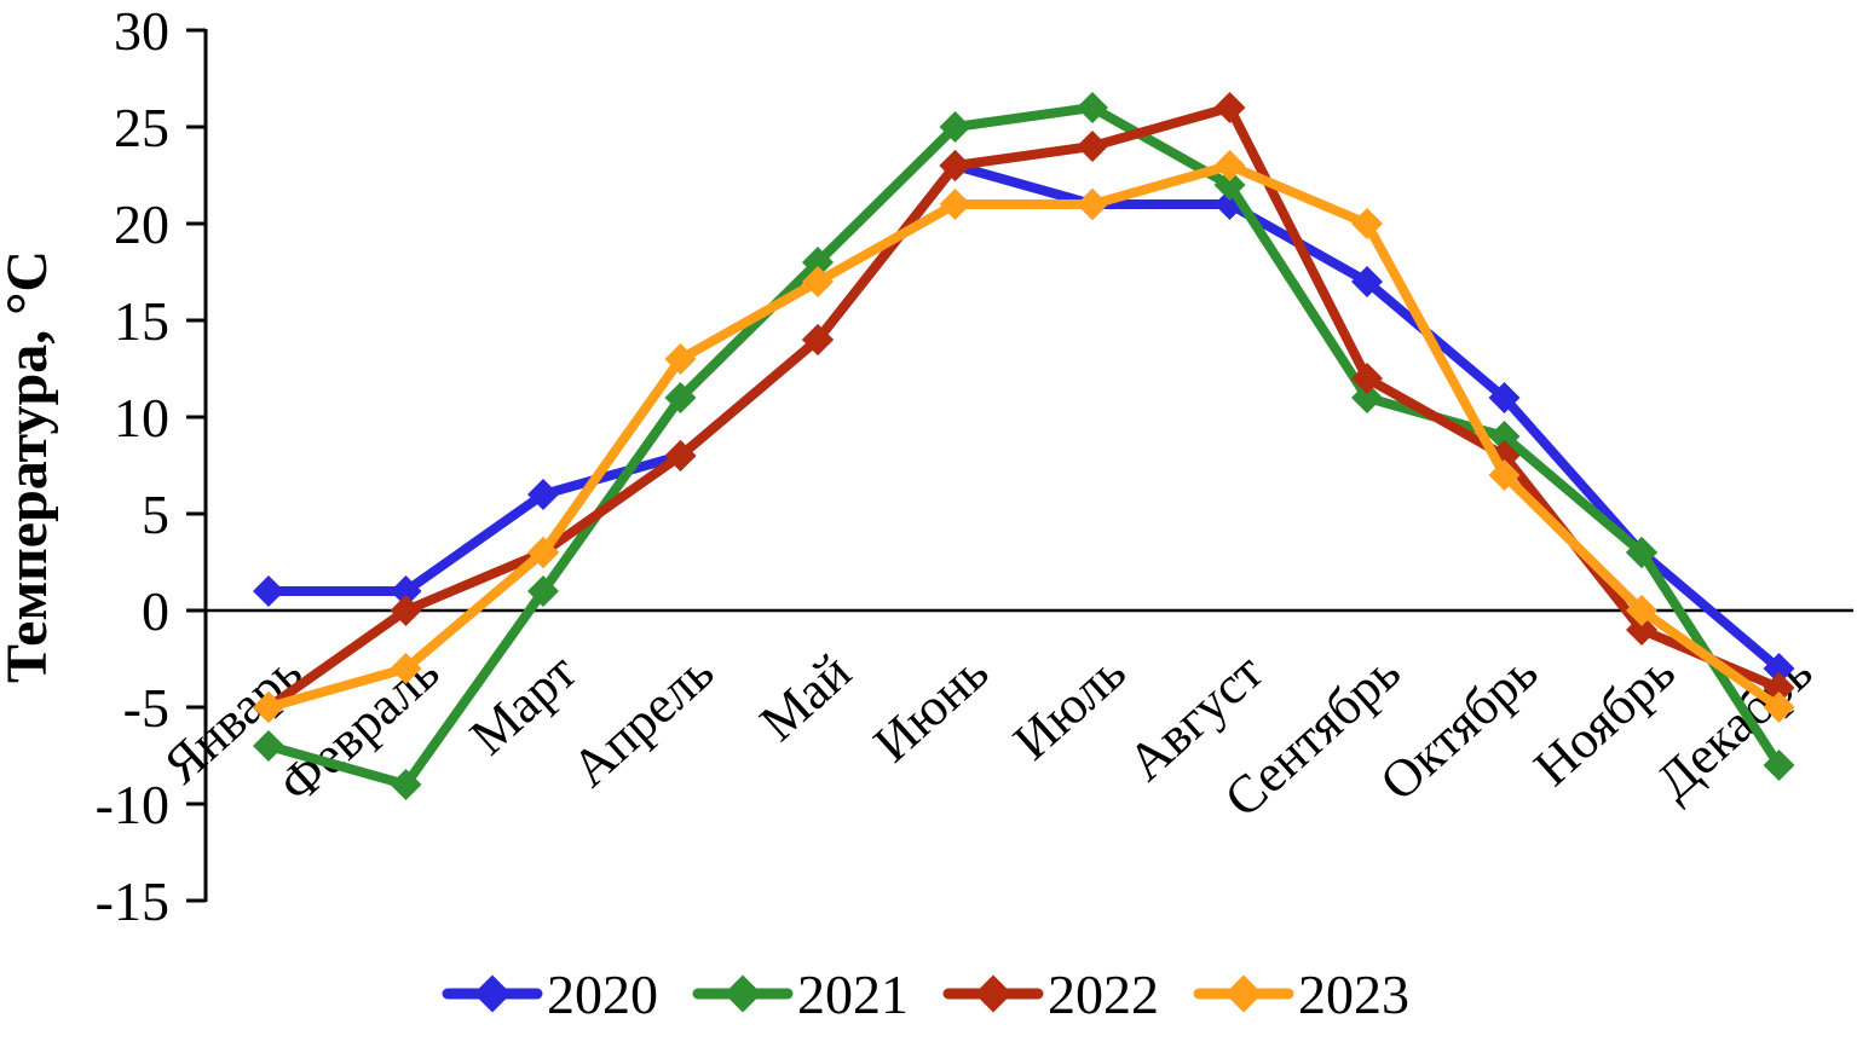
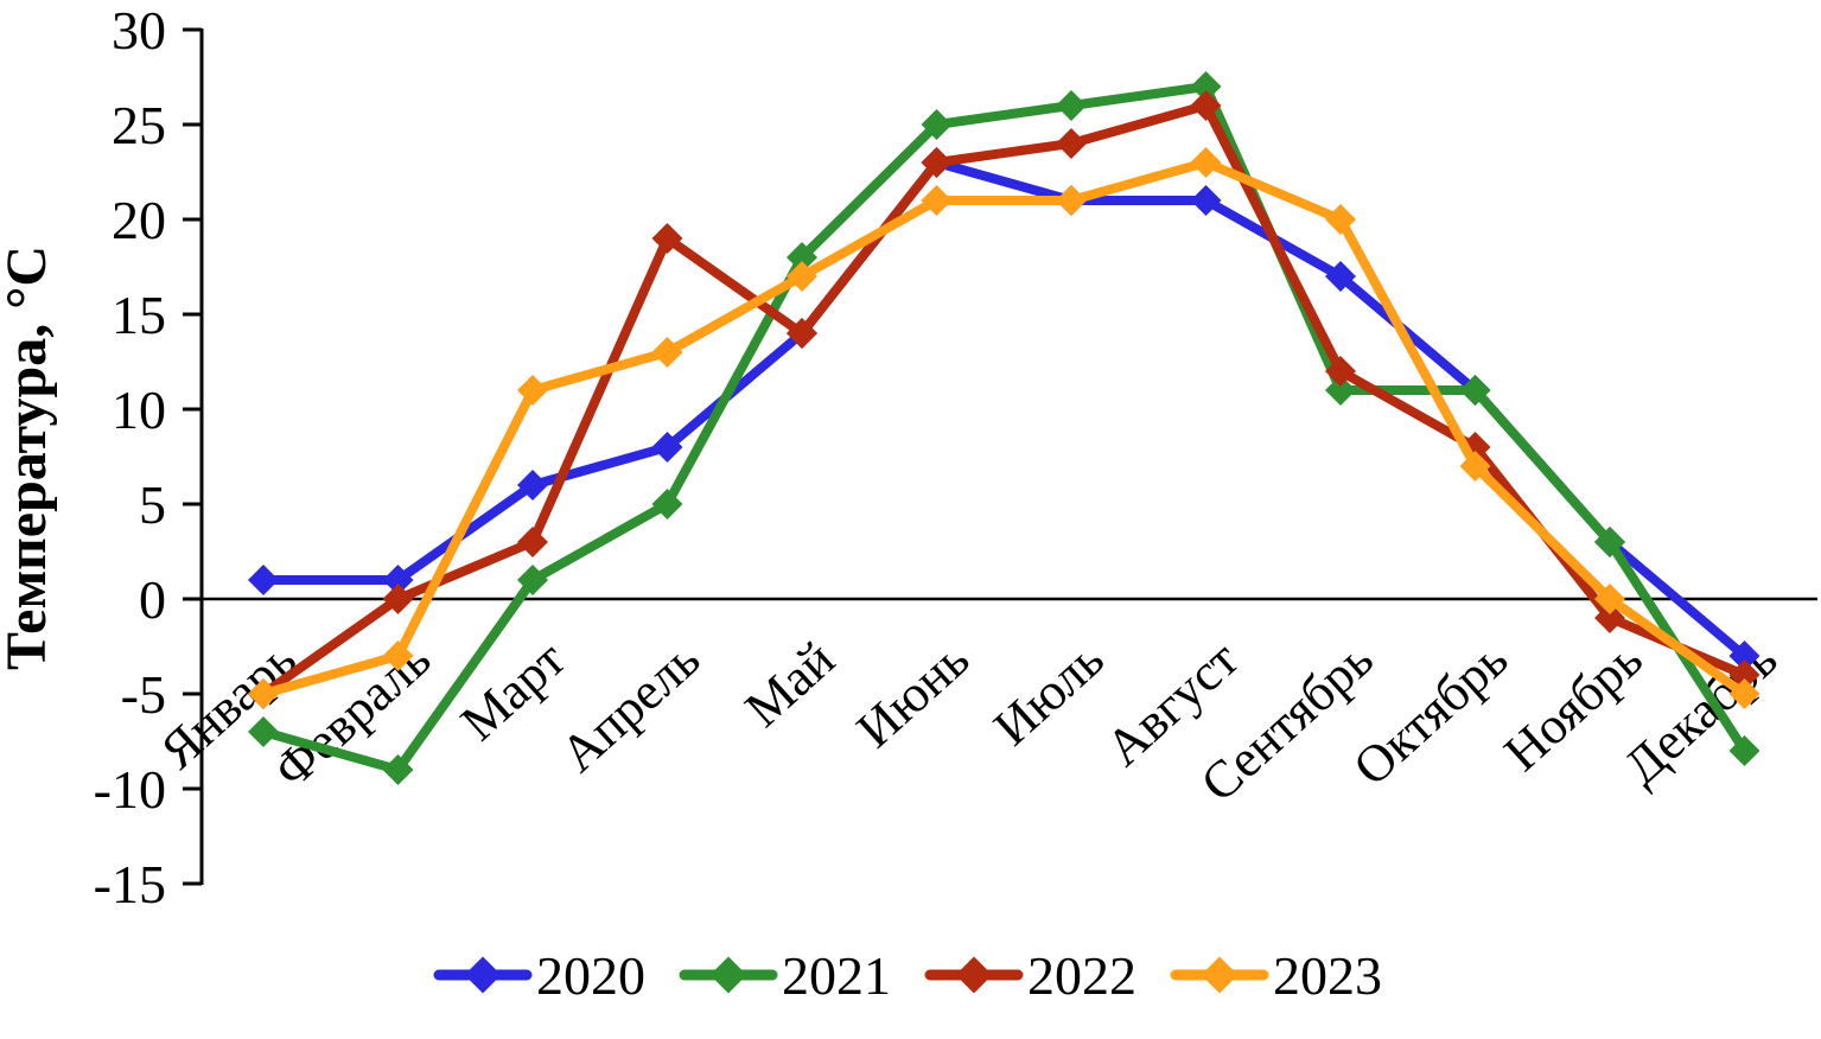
2023/Март: 3 -> 11
2021/Апрель: 11 -> 5
2022/Апрель: 8 -> 19
2021/Август: 22 -> 27
2021/Октябрь: 9 -> 11
